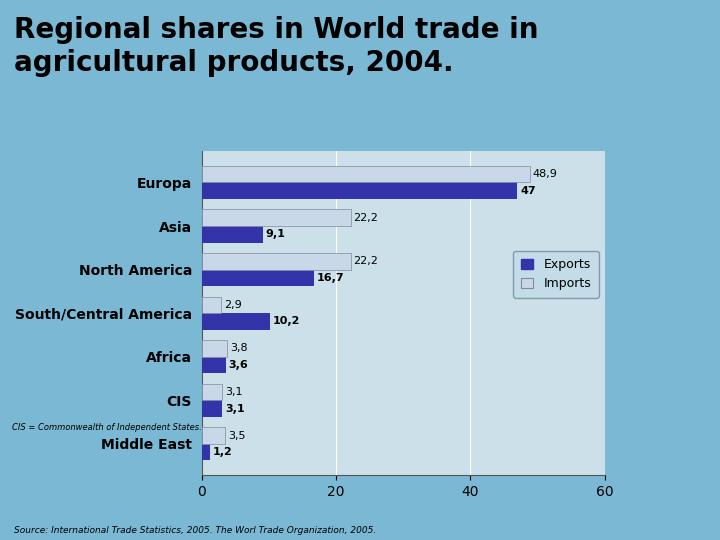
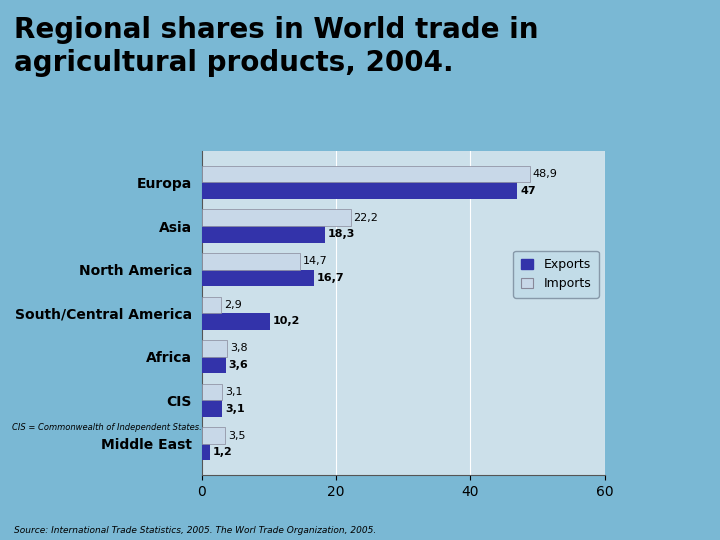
Exports/Asia: 9,1 -> 18,3
Imports/North America: 22,2 -> 14,7
